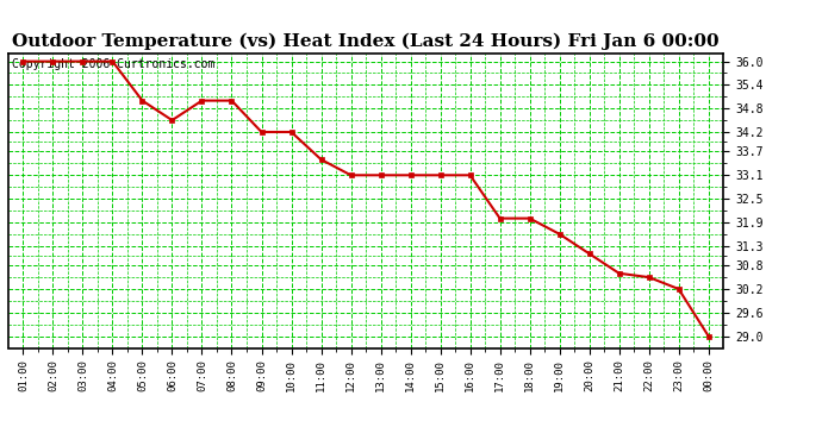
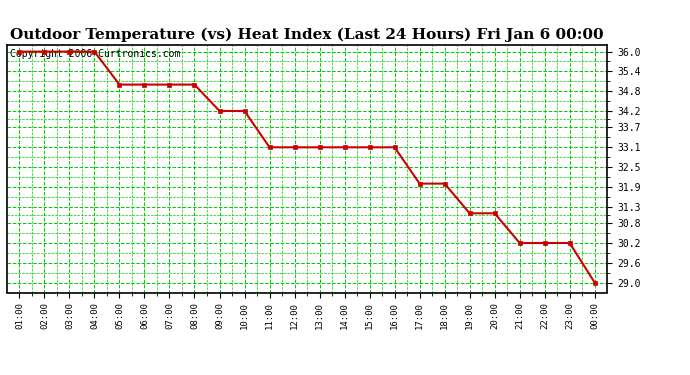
06:00: 34.5 -> 35.0
11:00: 33.5 -> 33.1
19:00: 31.6 -> 31.1
21:00: 30.6 -> 30.2
22:00: 30.5 -> 30.2
